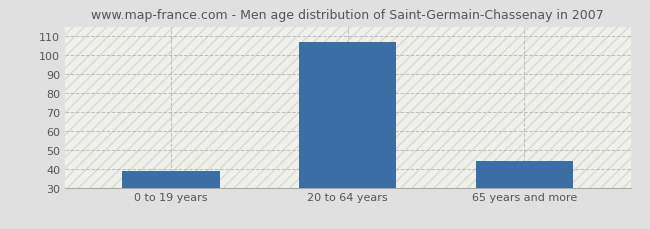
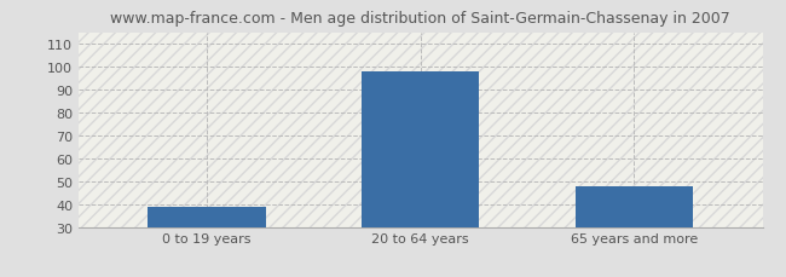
20 to 64 years: 107 -> 98
65 years and more: 44 -> 48
